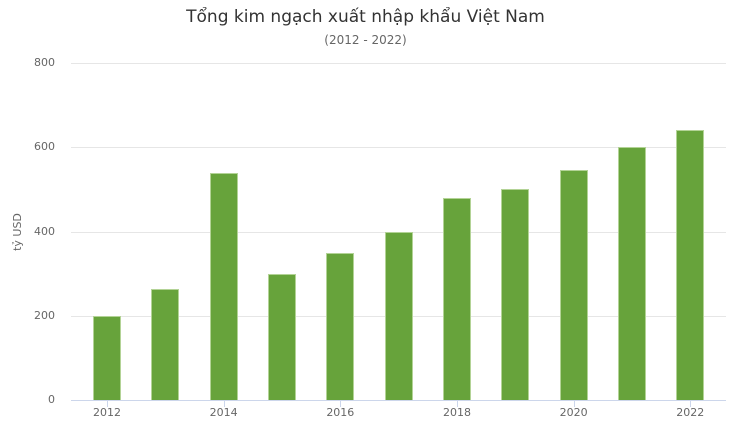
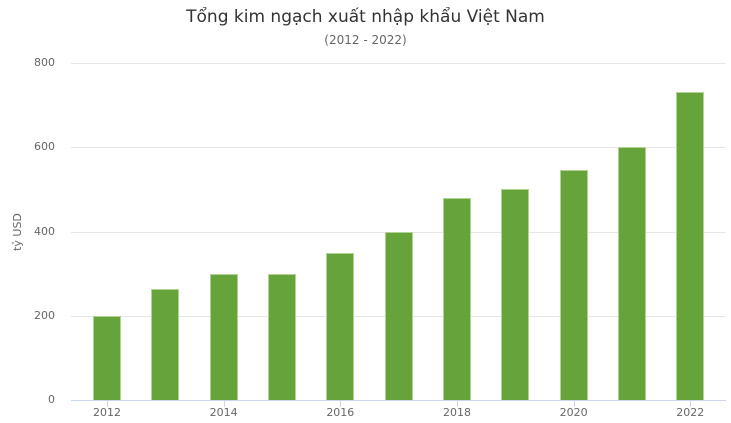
2014: 540 -> 300
2022: 640 -> 730
